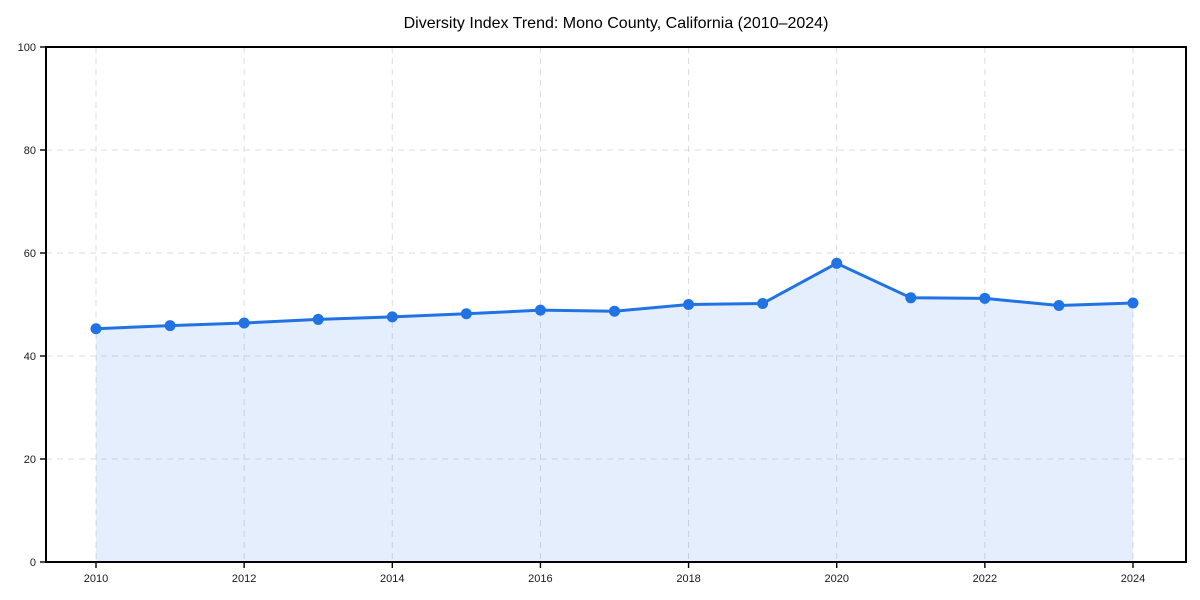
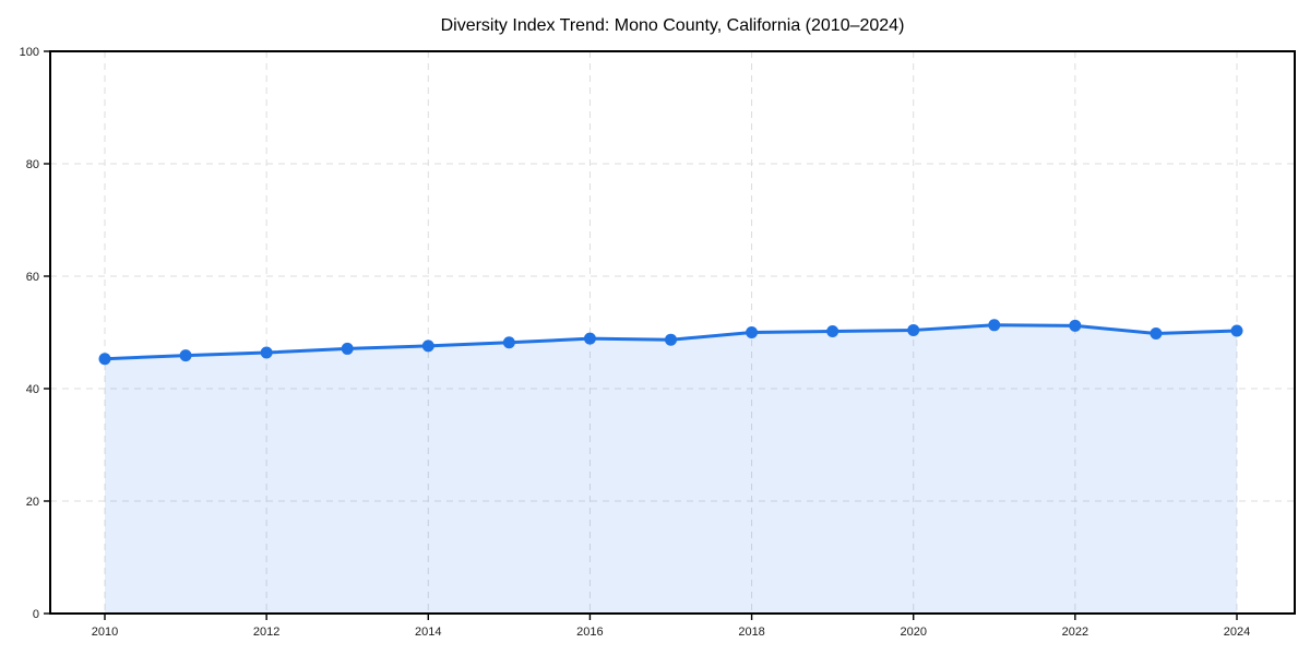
2020: 58 -> 50
